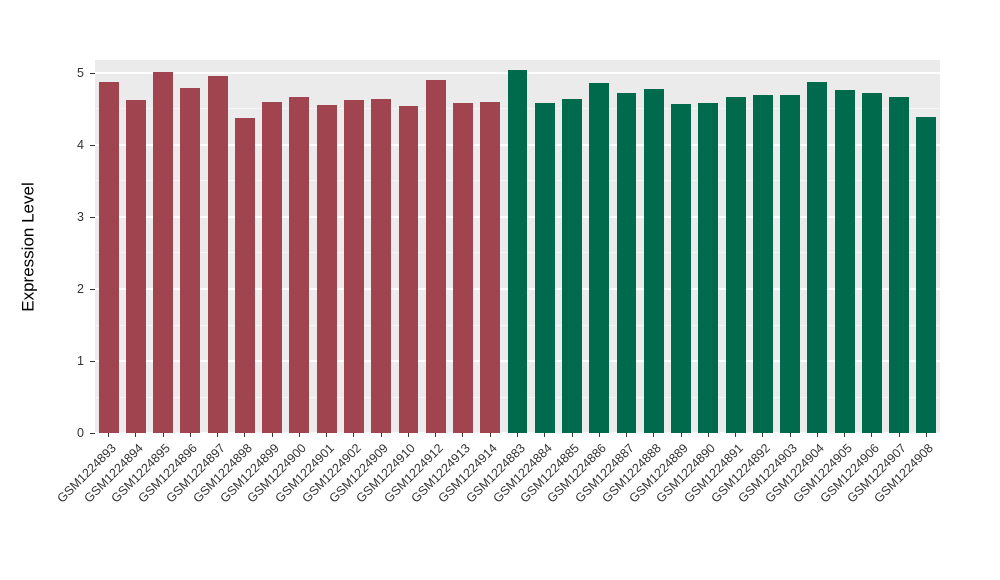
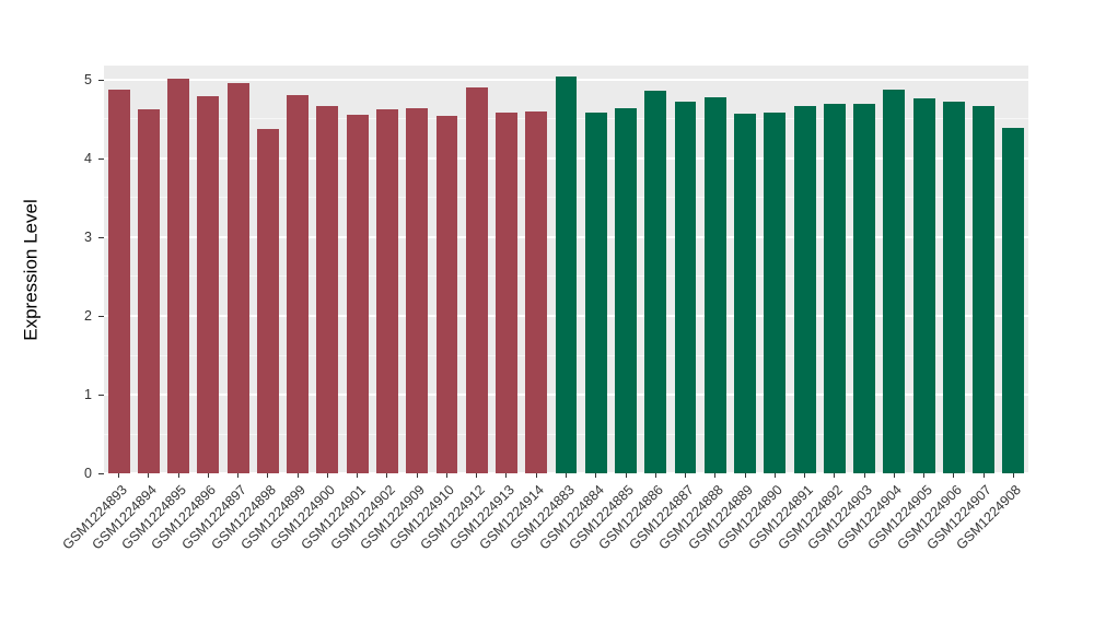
GSM1224899: 4.6 -> 4.8
